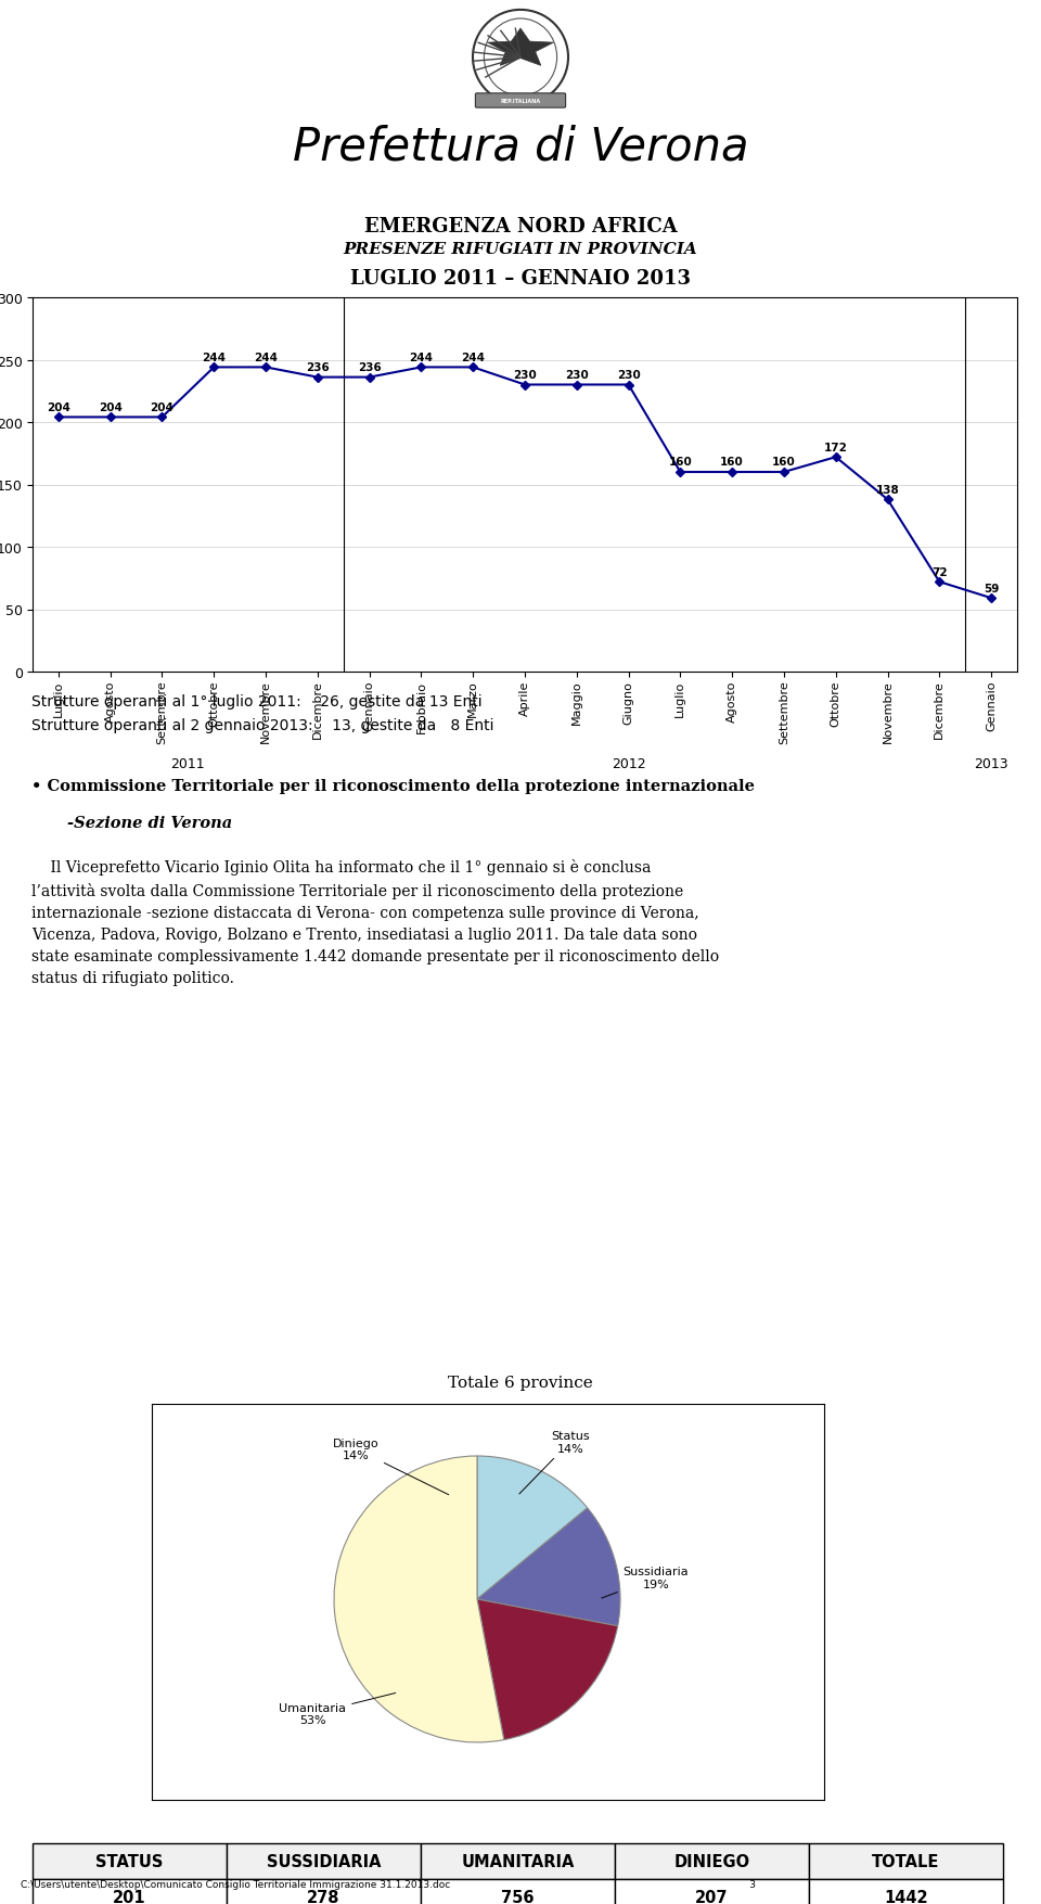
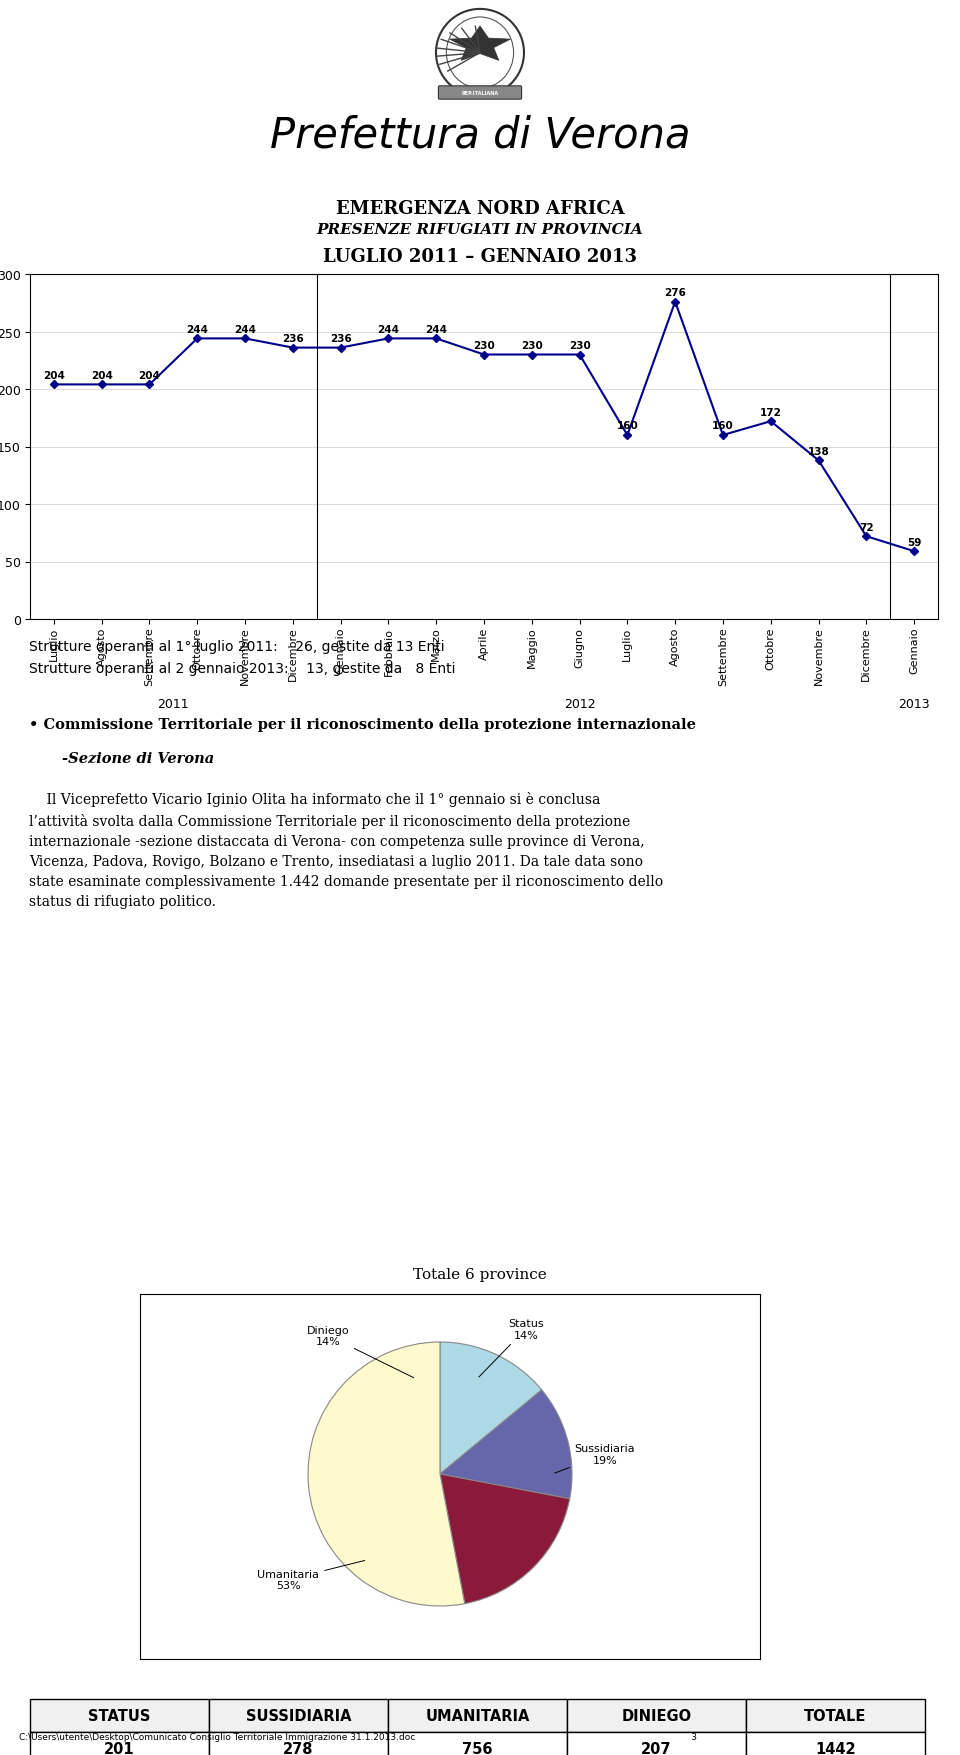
Agosto: 160 -> 276
